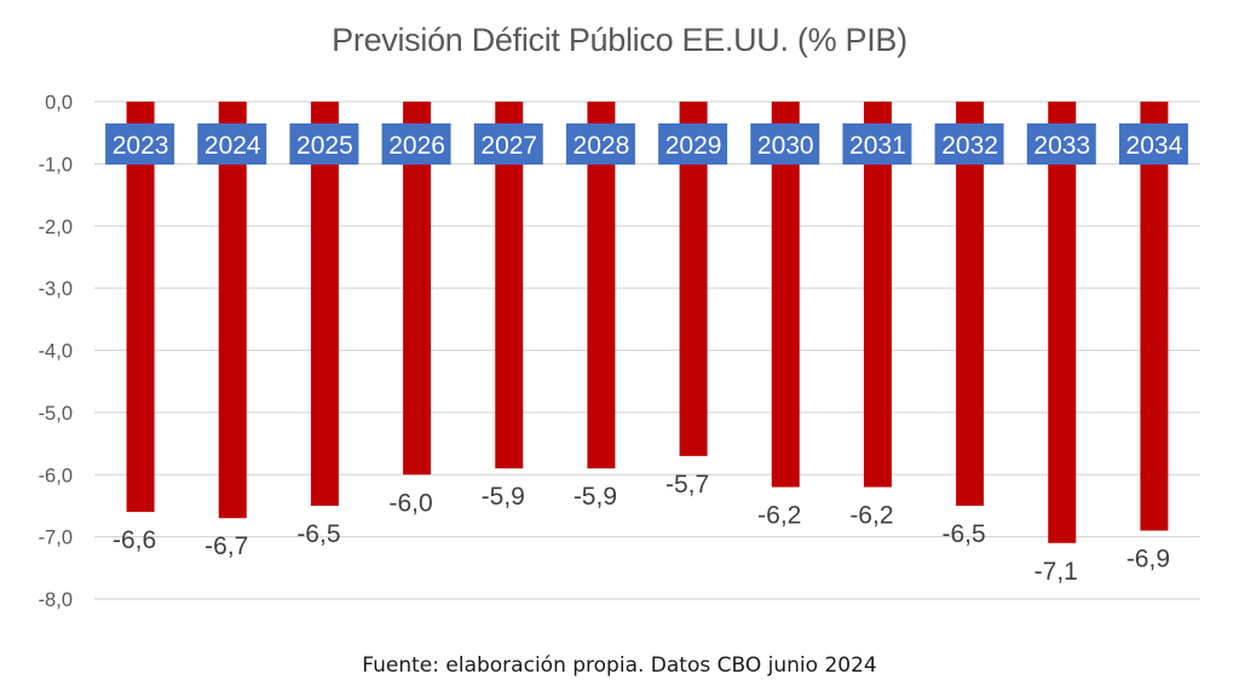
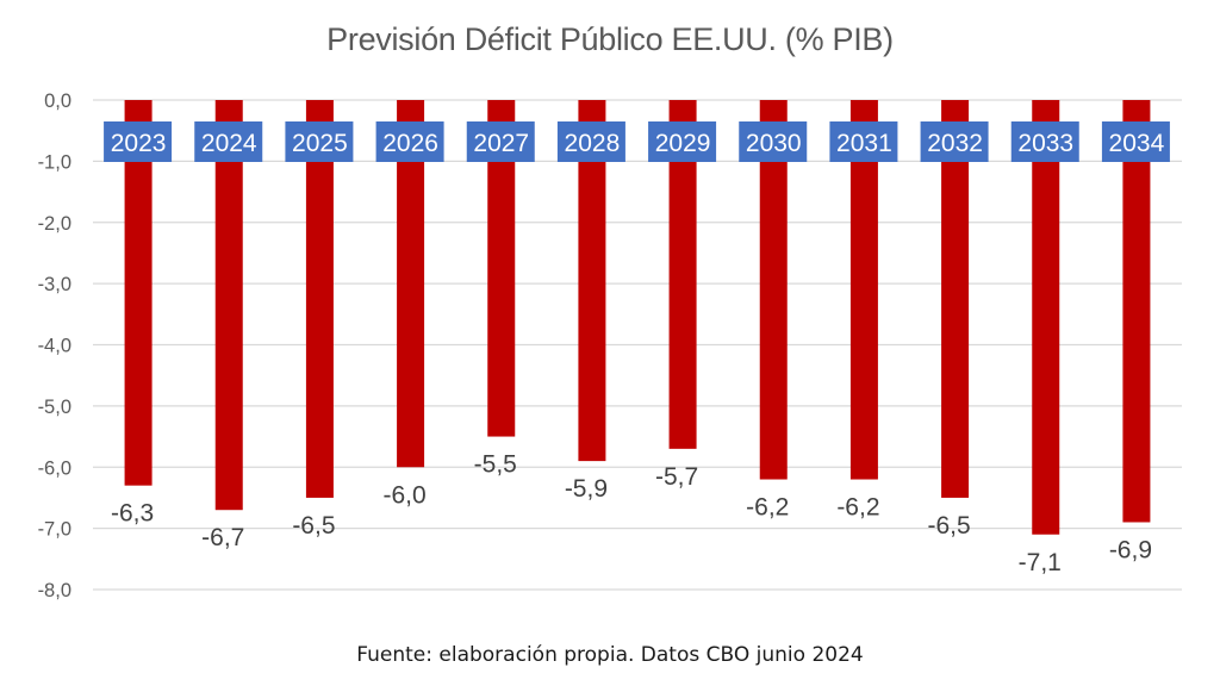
2023: -6,6 -> -6,3
2027: -5,9 -> -5,5
